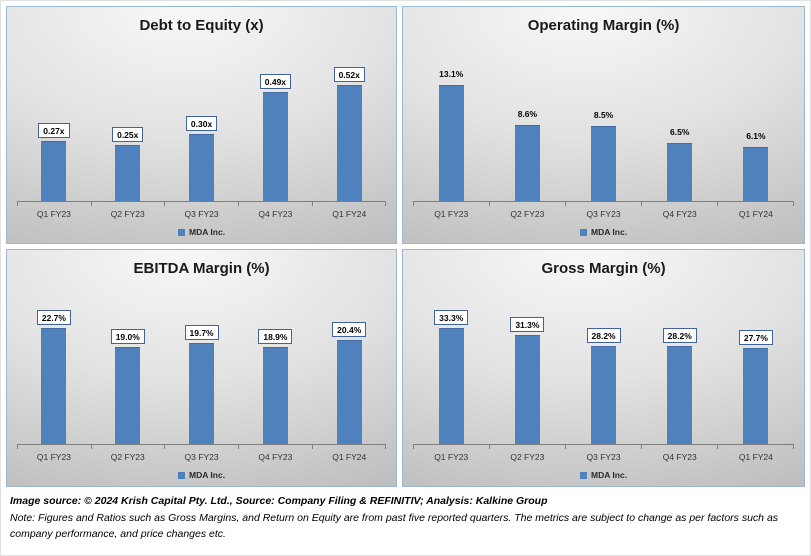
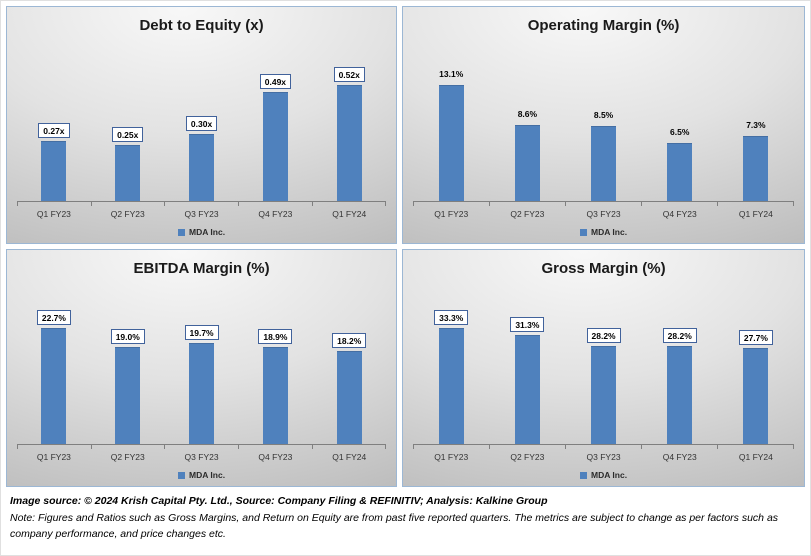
Operating Margin (%)/Q1 FY24: 6.1% -> 7.3%
EBITDA Margin (%)/Q1 FY24: 20.4% -> 18.2%
